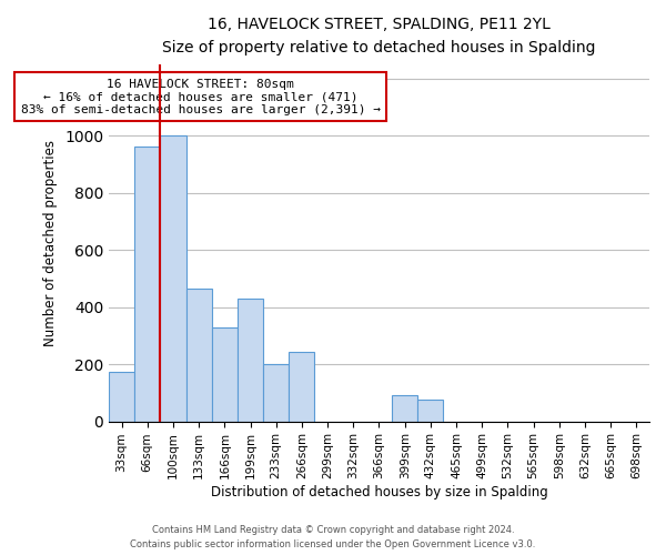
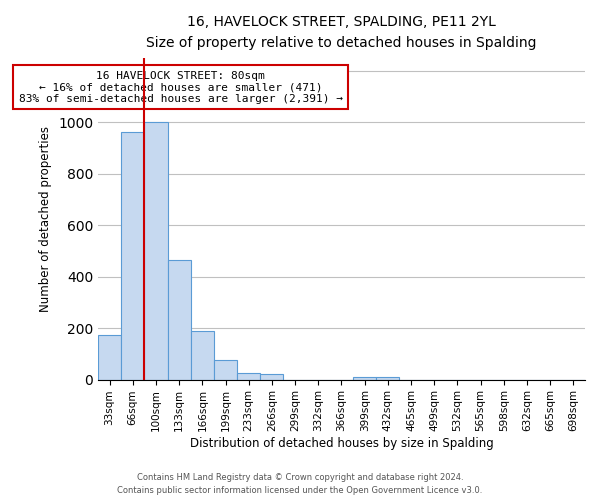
166sqm: 330 -> 190
199sqm: 430 -> 75
233sqm: 200 -> 25
266sqm: 245 -> 20
399sqm: 90 -> 10
432sqm: 75 -> 10
